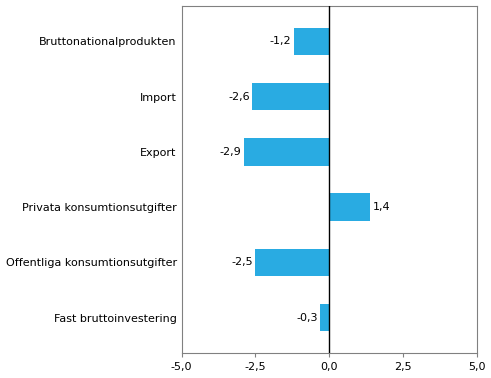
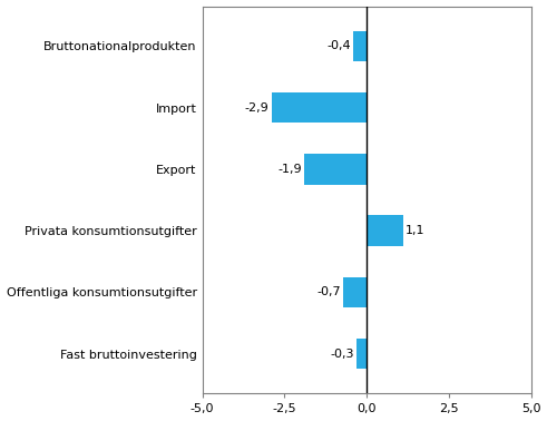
Bruttonationalprodukten: -1,2 -> -0,4
Import: -2,6 -> -2,9
Export: -2,9 -> -1,9
Privata konsumtionsutgifter: 1,4 -> 1,1
Offentliga konsumtionsutgifter: -2,5 -> -0,7
